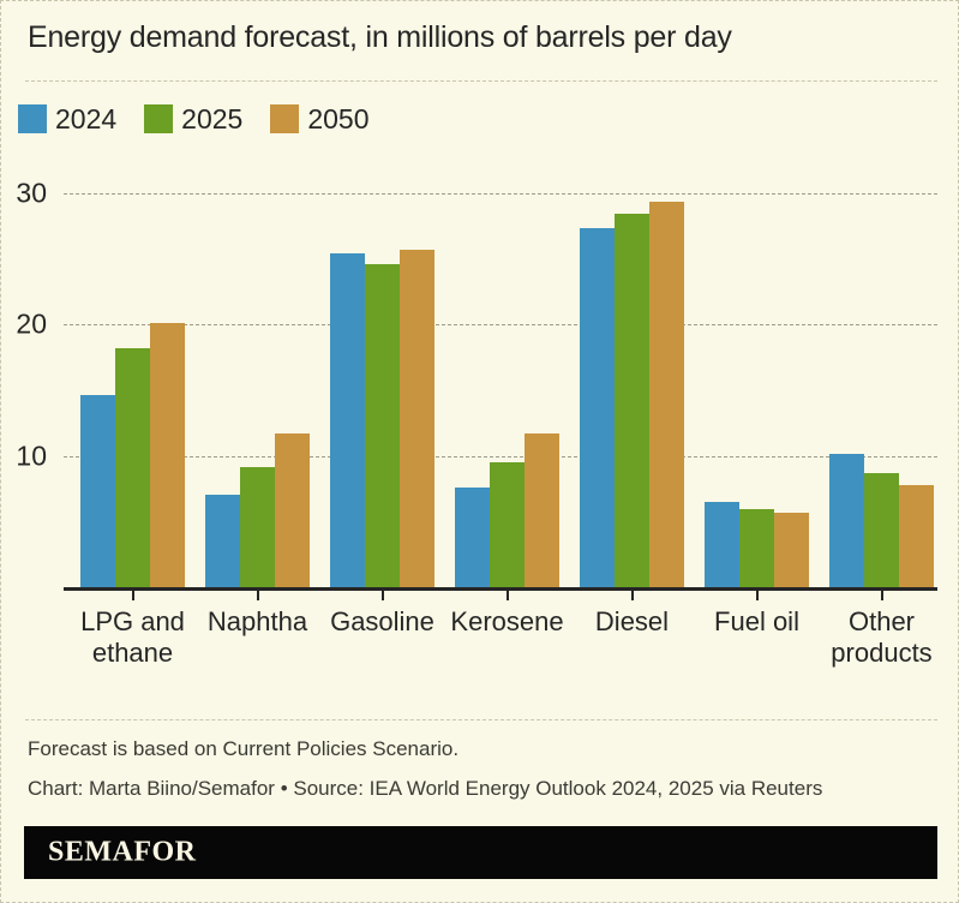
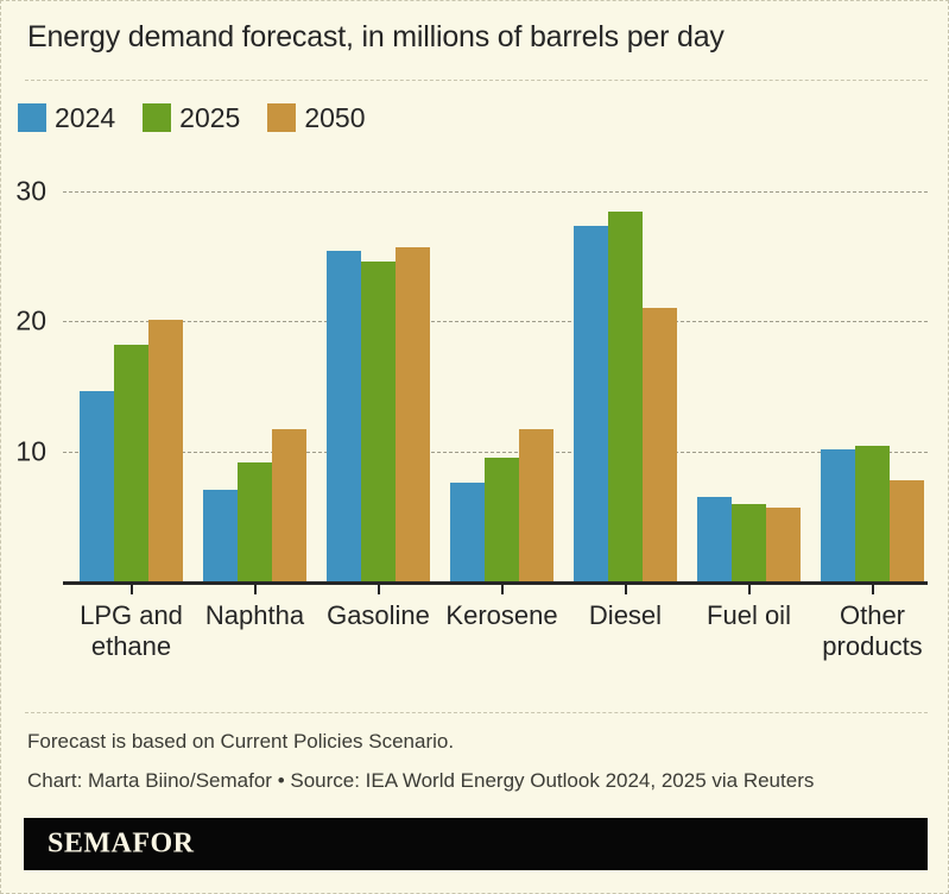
2050/Diesel: 29.3 -> 21.0
2025/Other products: 8.7 -> 10.4
